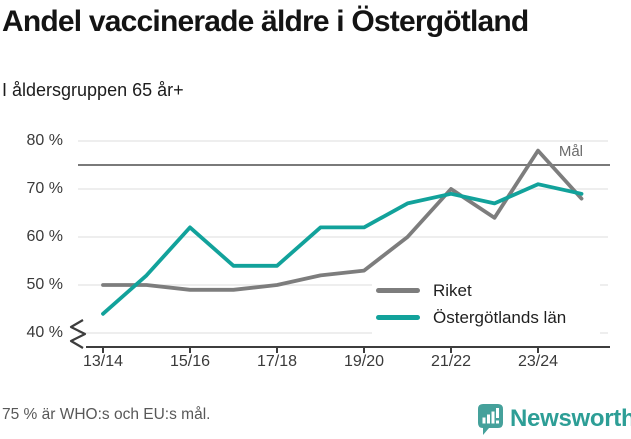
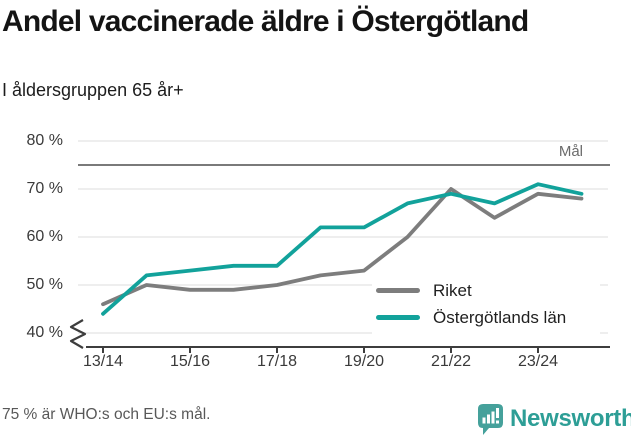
Riket/13/14: 50% -> 46%
Östergötlands län/15/16: 62% -> 53%
Riket/23/24: 78% -> 69%
